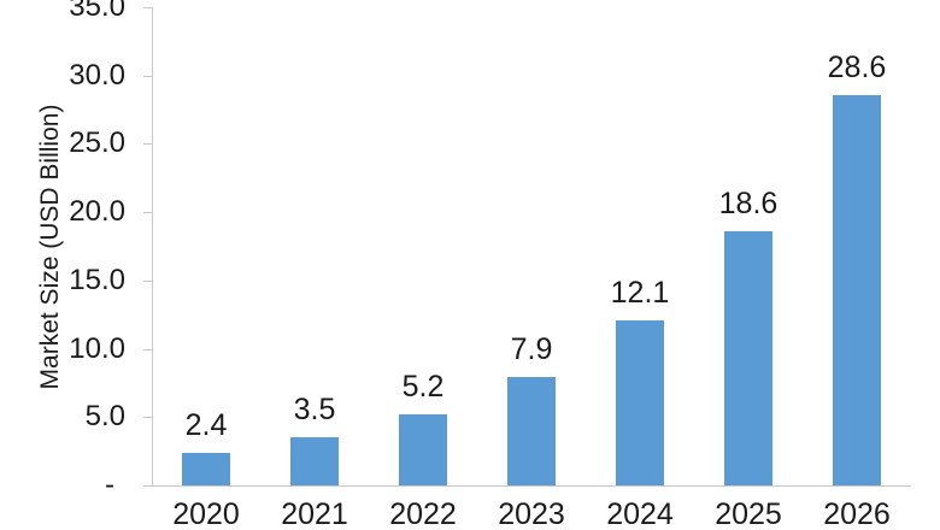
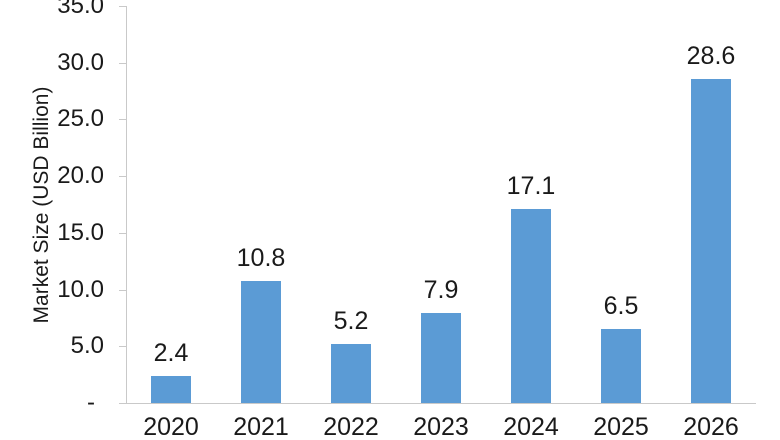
2021: 3.5 -> 10.8
2024: 12.1 -> 17.1
2025: 18.6 -> 6.5
